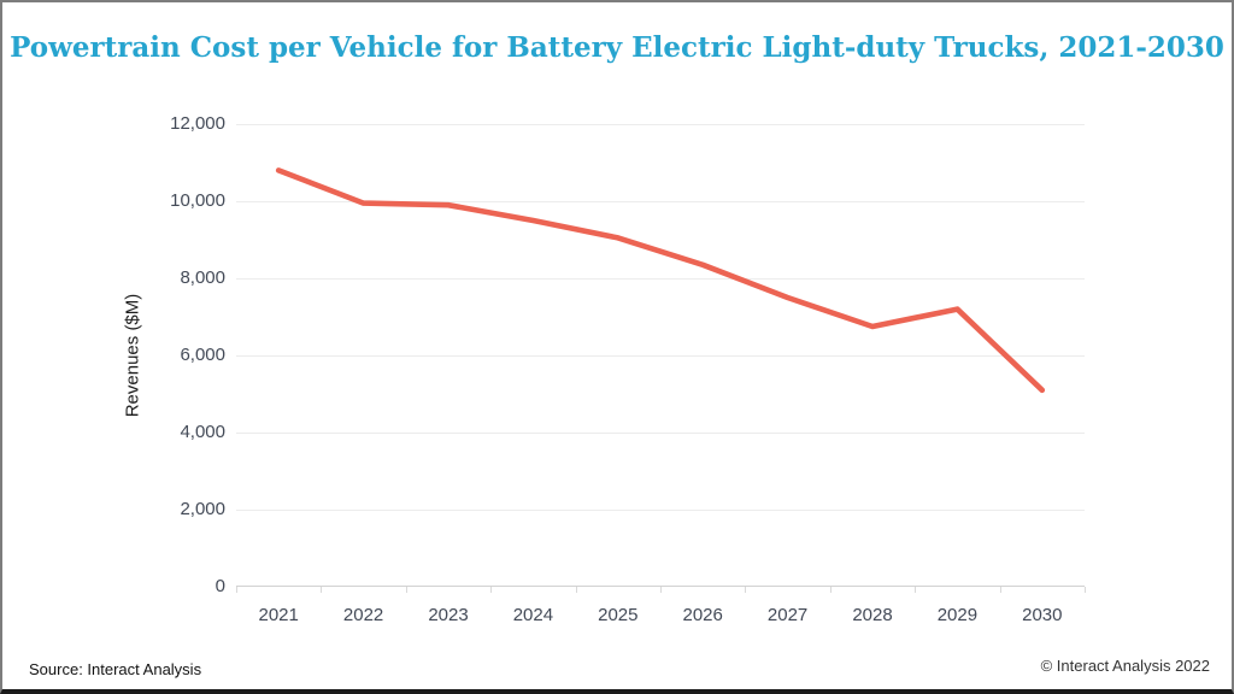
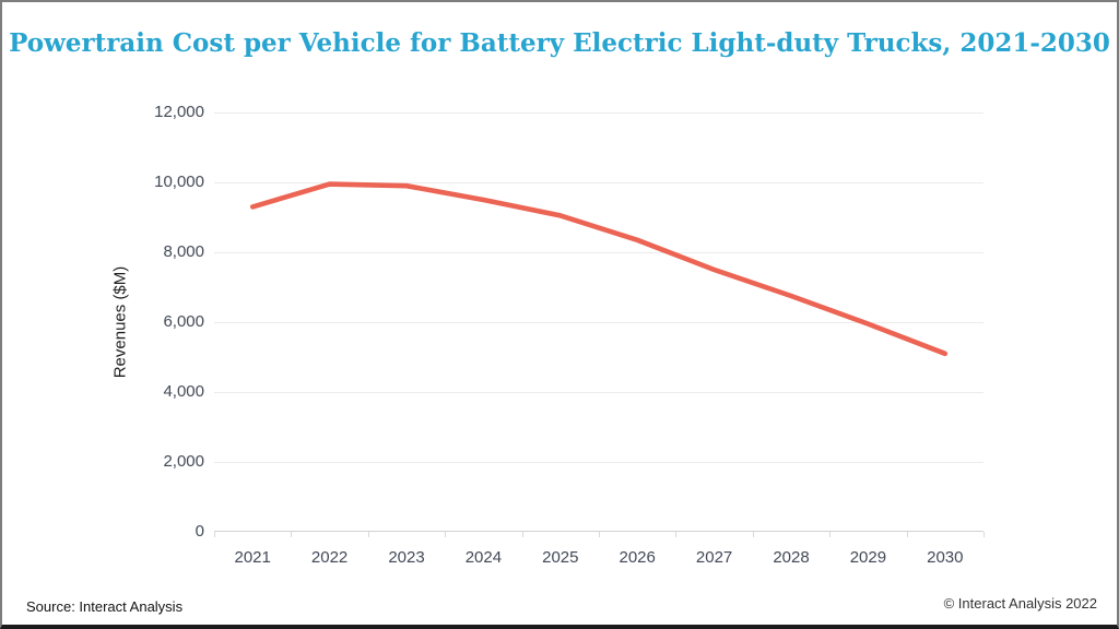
2021: 10800 -> 9300
2029: 7200 -> 6000
